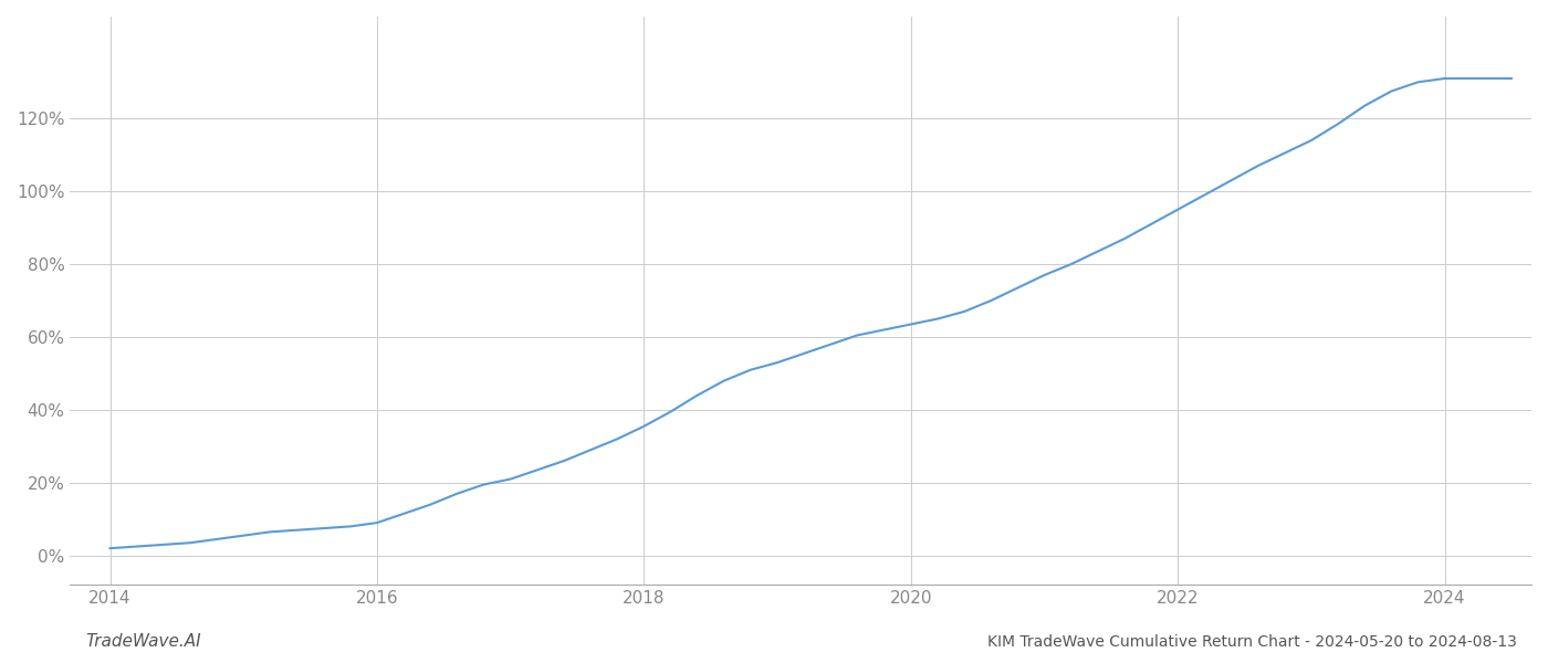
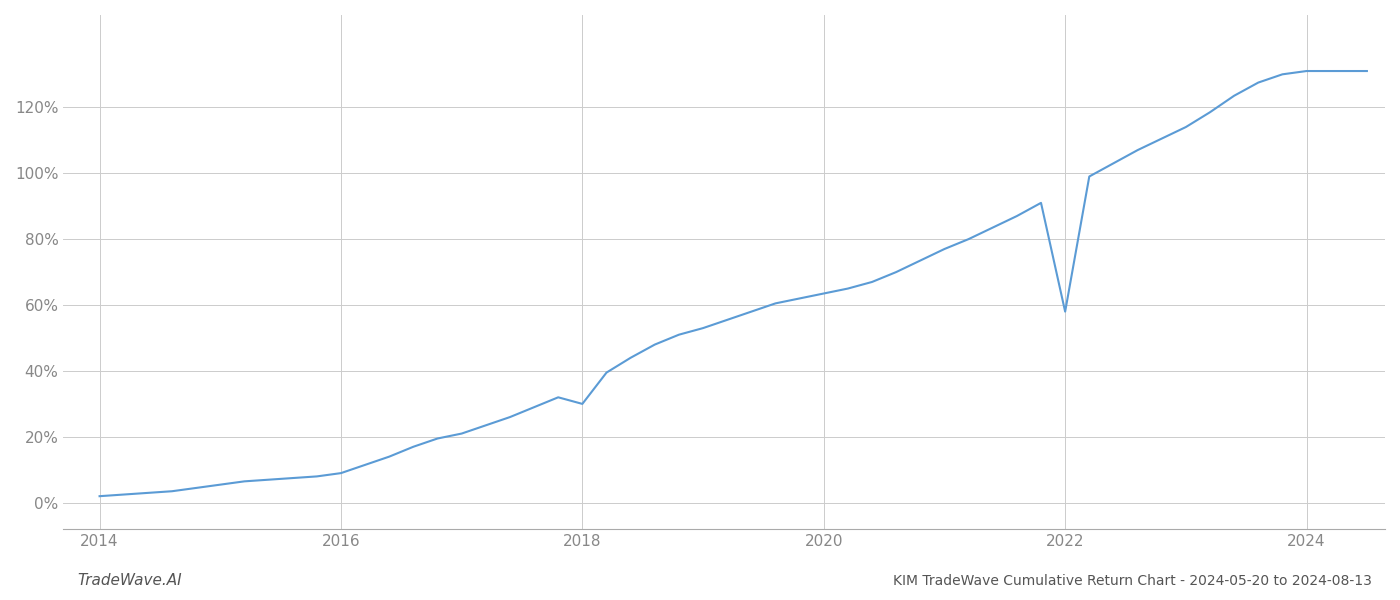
2018: 35.5% -> 30.0%
2022: 95.0% -> 58.0%
